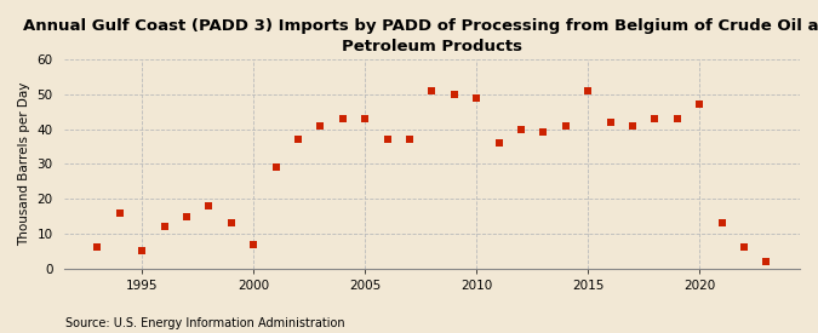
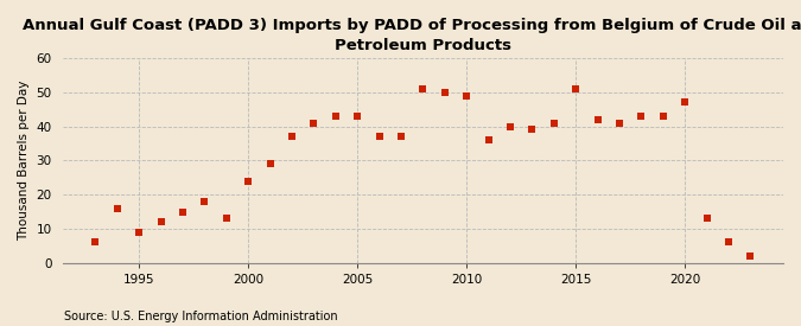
1995: 5 -> 9
2000: 7 -> 24
